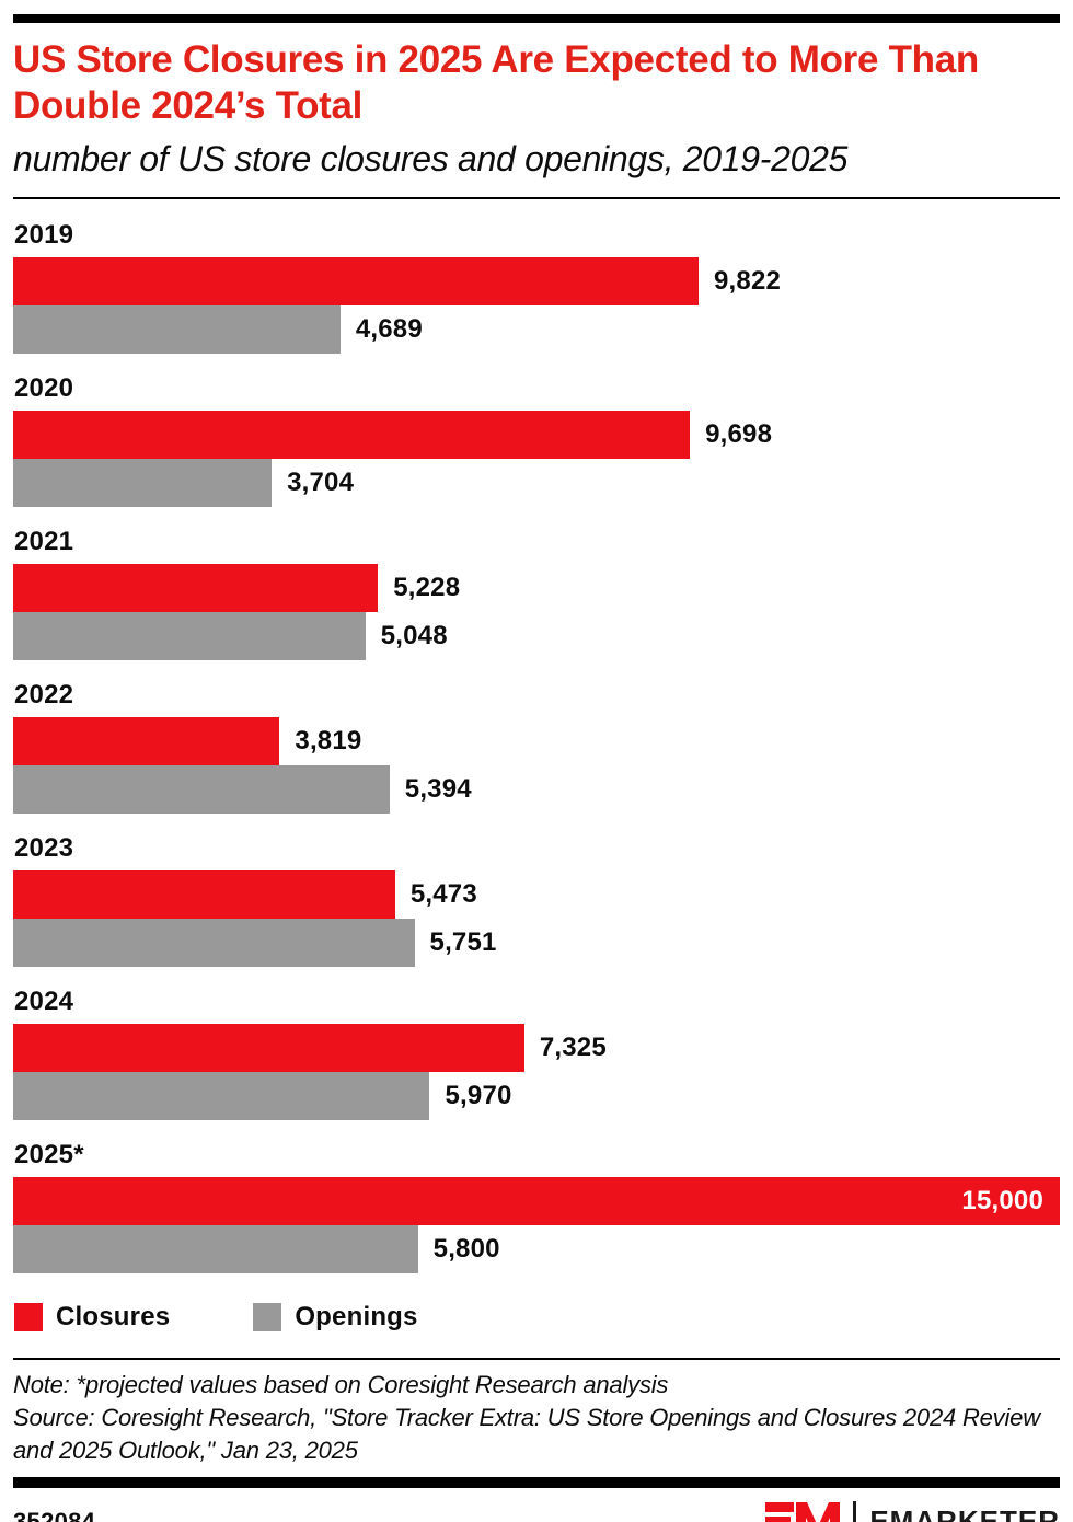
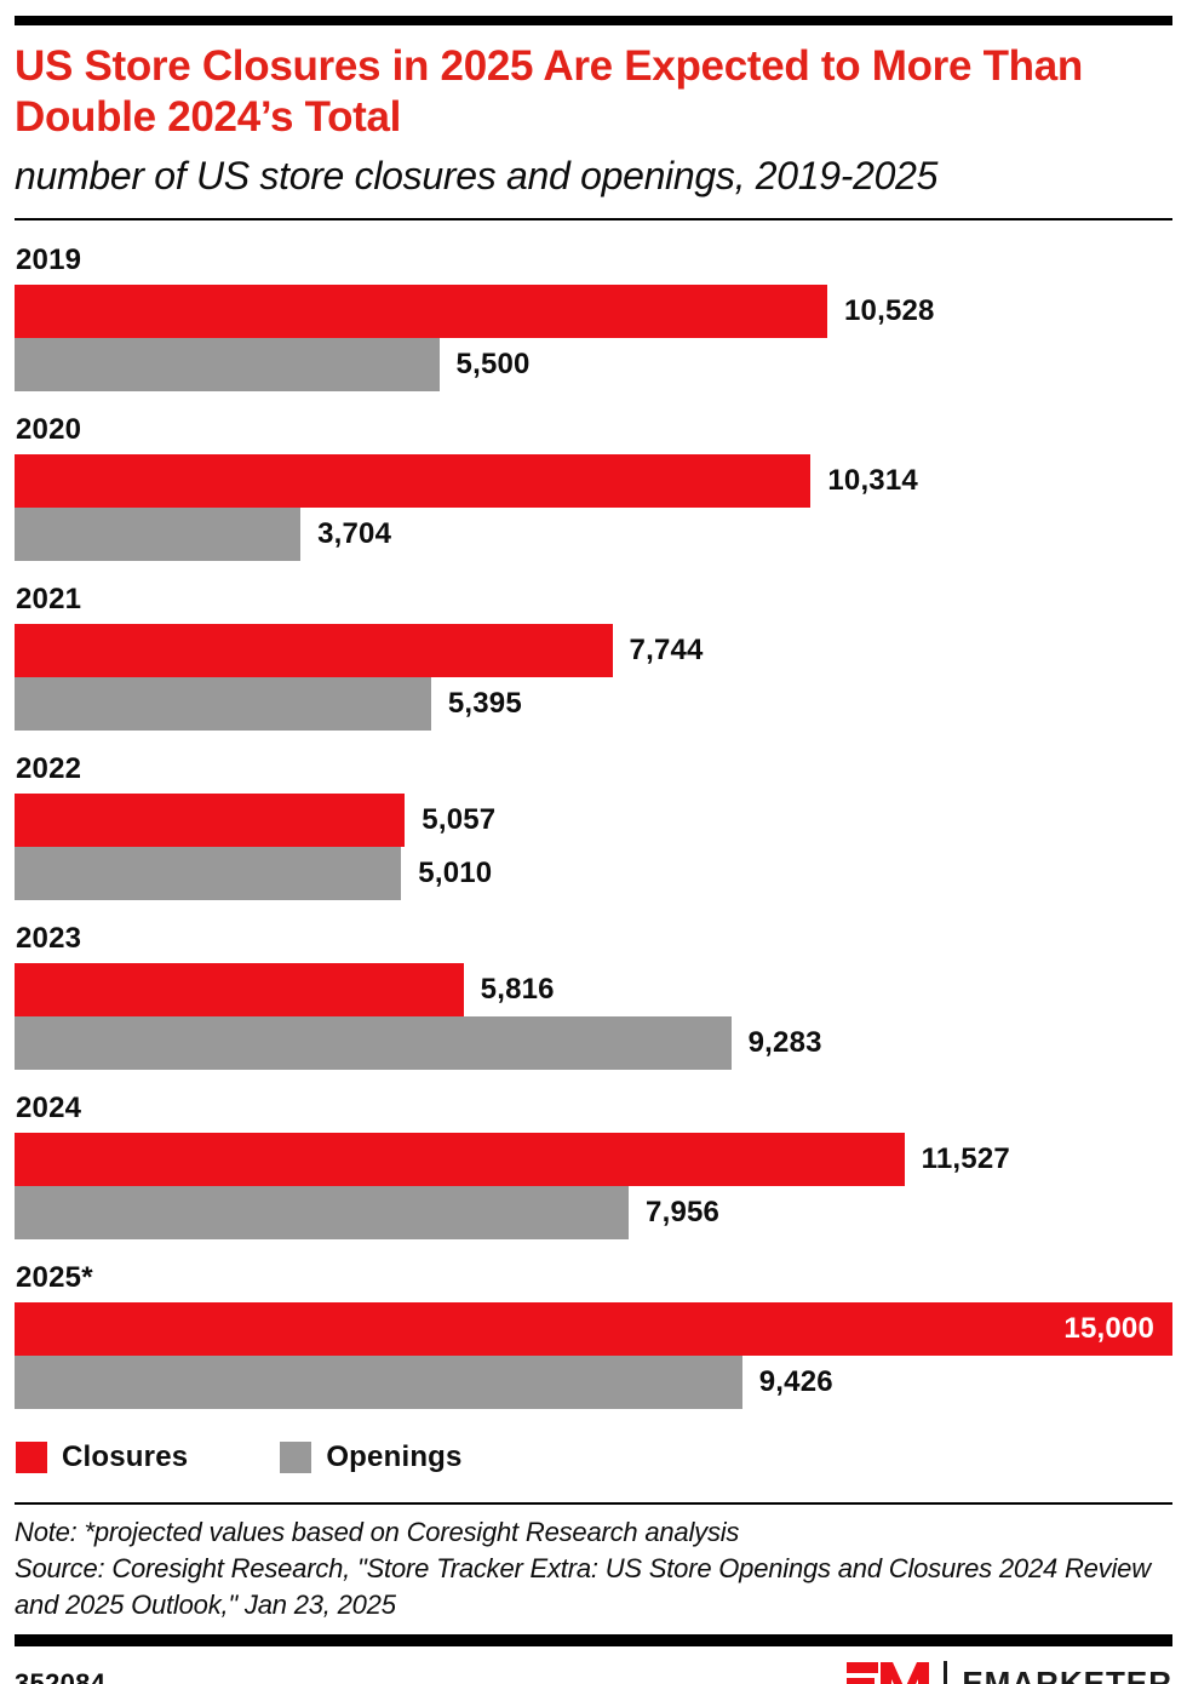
Closures/2019: 9,822 -> 10,528
Openings/2019: 4,689 -> 5,500
Closures/2020: 9,698 -> 10,314
Closures/2021: 5,228 -> 7,744
Openings/2021: 5,048 -> 5,395
Closures/2022: 3,819 -> 5,057
Openings/2022: 5,394 -> 5,010
Closures/2023: 5,473 -> 5,816
Openings/2023: 5,751 -> 9,283
Closures/2024: 7,325 -> 11,527
Openings/2024: 5,970 -> 7,956
Openings/2025*: 5,800 -> 9,426
